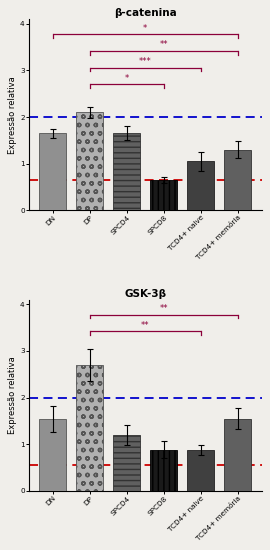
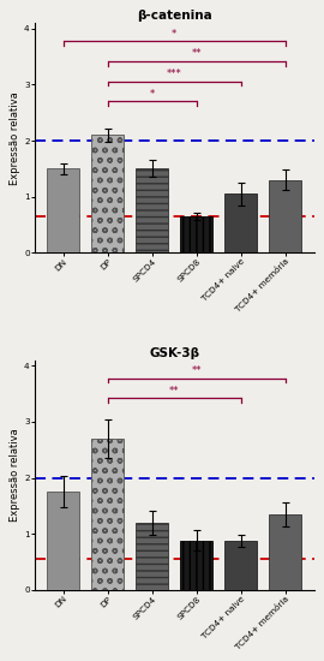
β-catenina/DN: 1.65 -> 1.50
β-catenina/SPCD4: 1.65 -> 1.50
GSK-3β/DN: 1.55 -> 1.75
GSK-3β/TCD4+ memória: 1.55 -> 1.35
